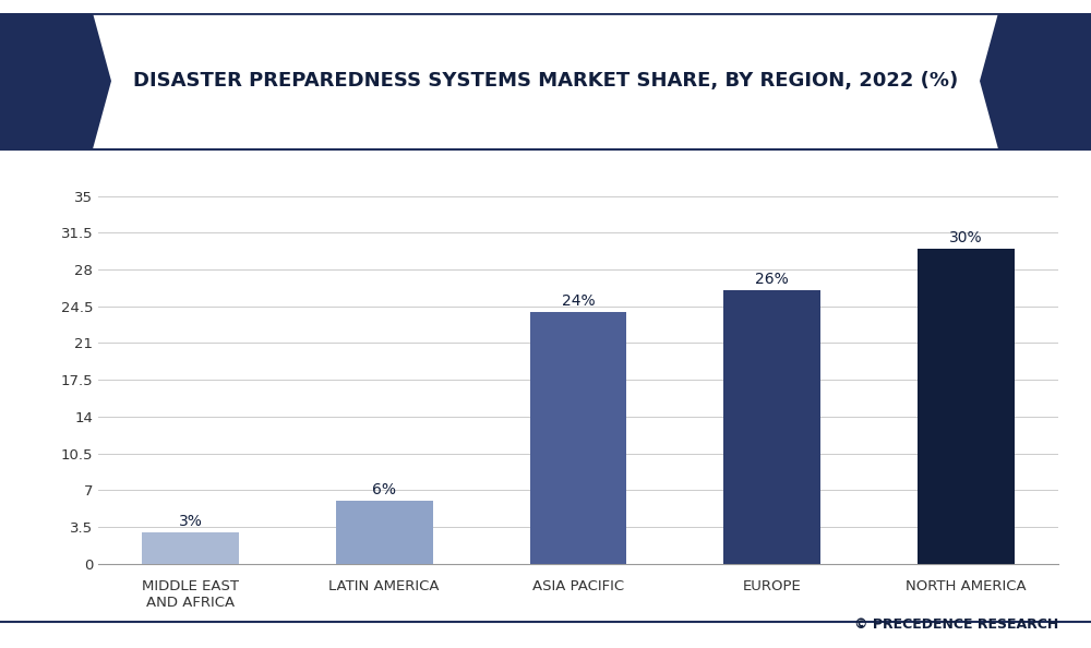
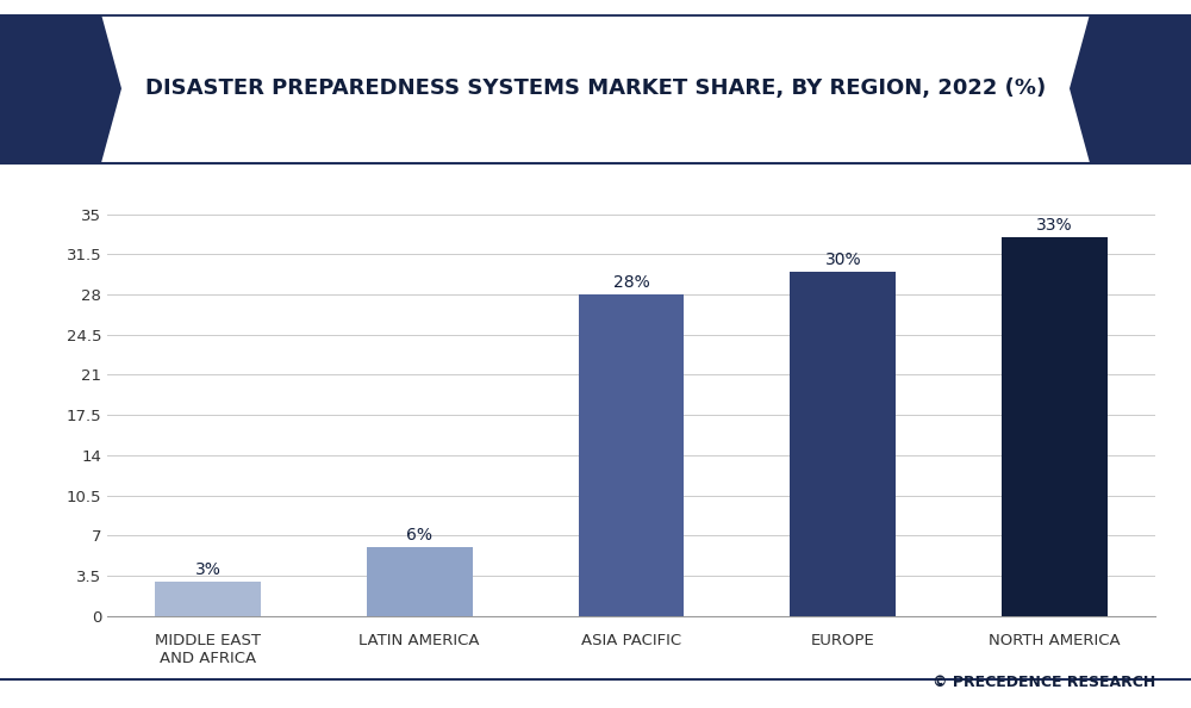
ASIA PACIFIC: 24% -> 28%
EUROPE: 26% -> 30%
NORTH AMERICA: 30% -> 33%
